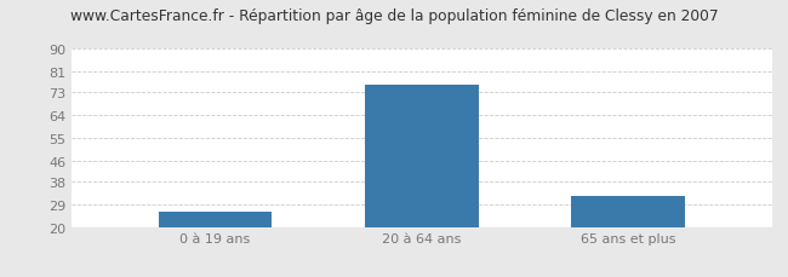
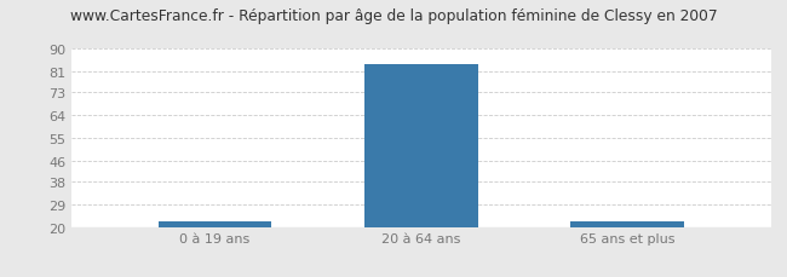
0 à 19 ans: 26 -> 22
20 à 64 ans: 76 -> 84
65 ans et plus: 32 -> 22
